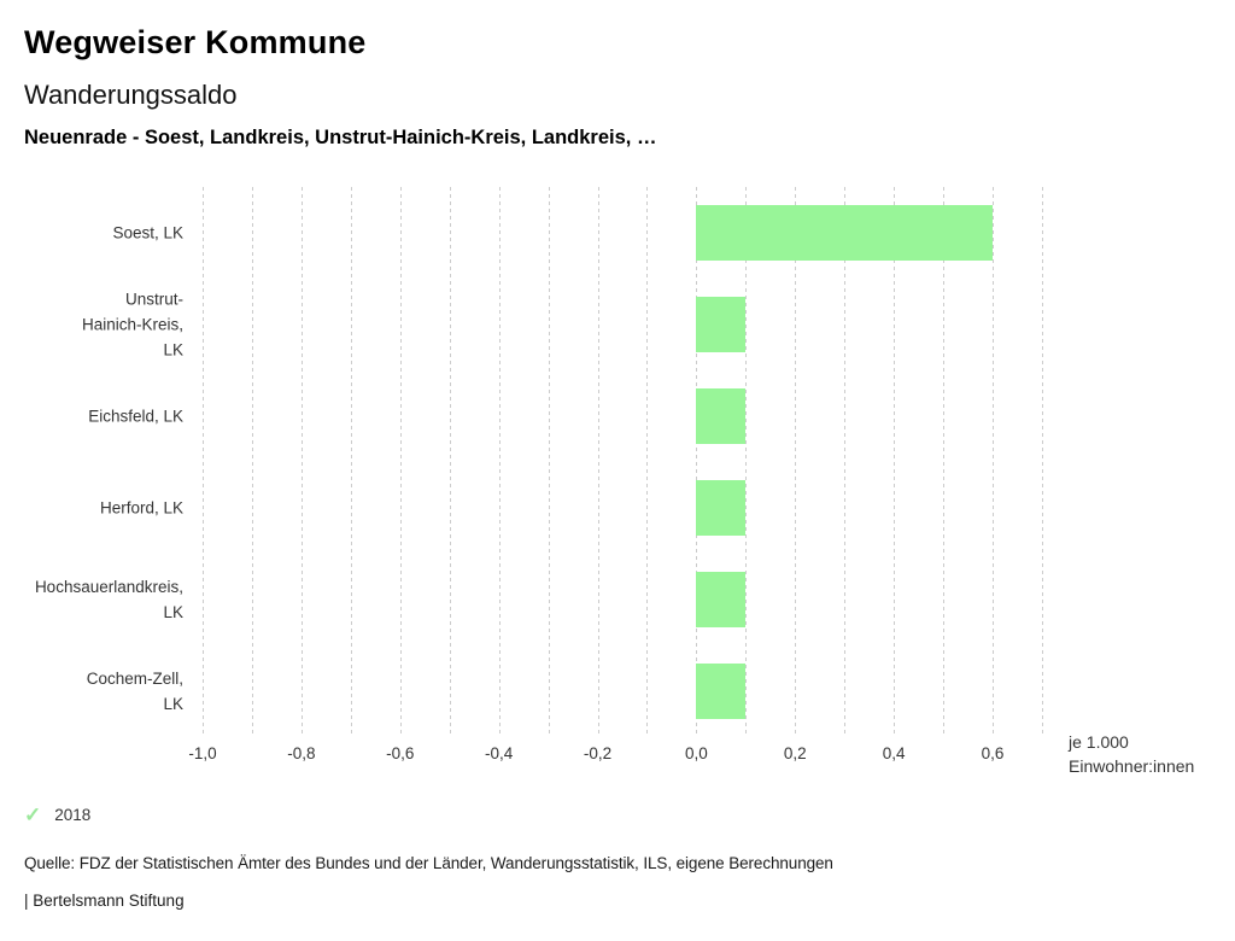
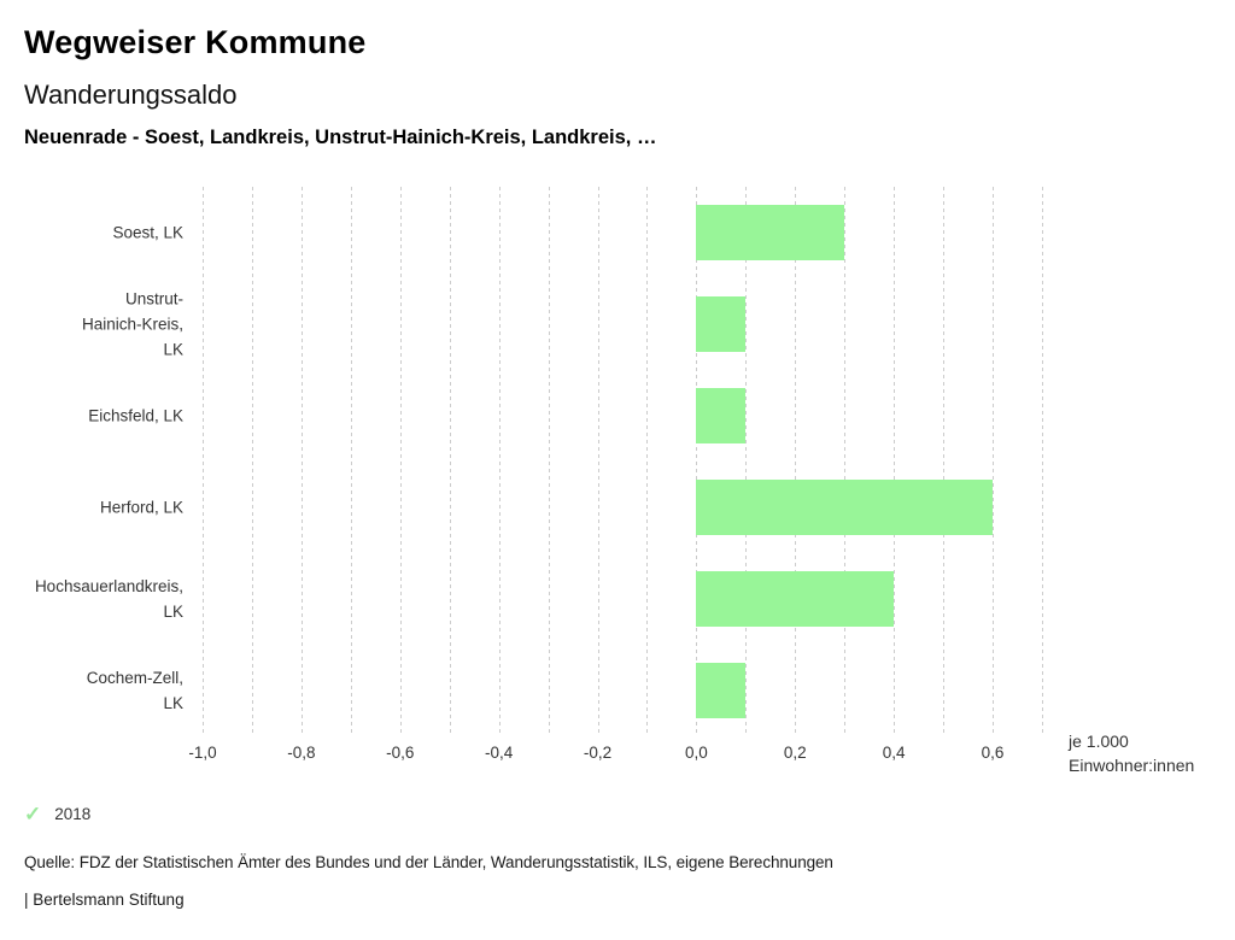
Soest, LK: 0,6 -> 0,3
Herford, LK: 0,1 -> 0,6
Hochsauerlandkreis, LK: 0,1 -> 0,4
